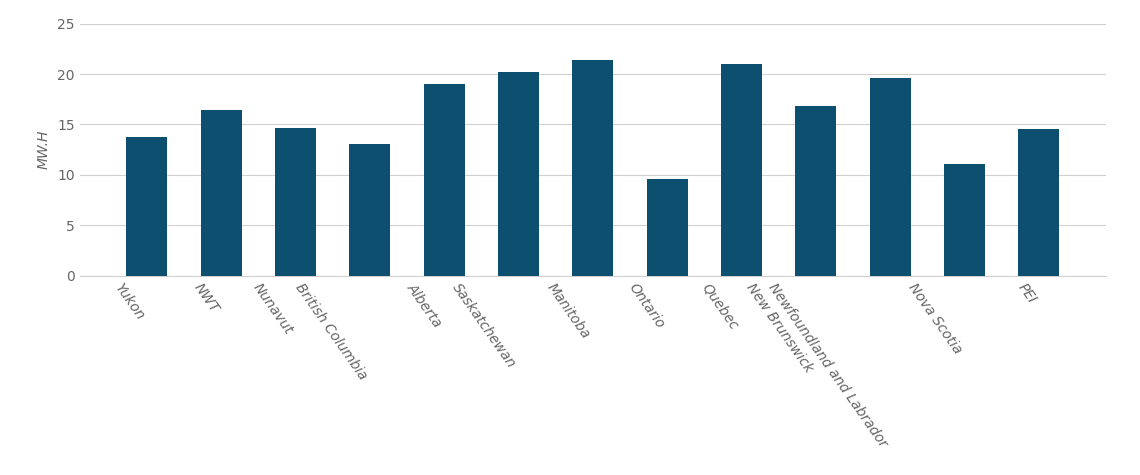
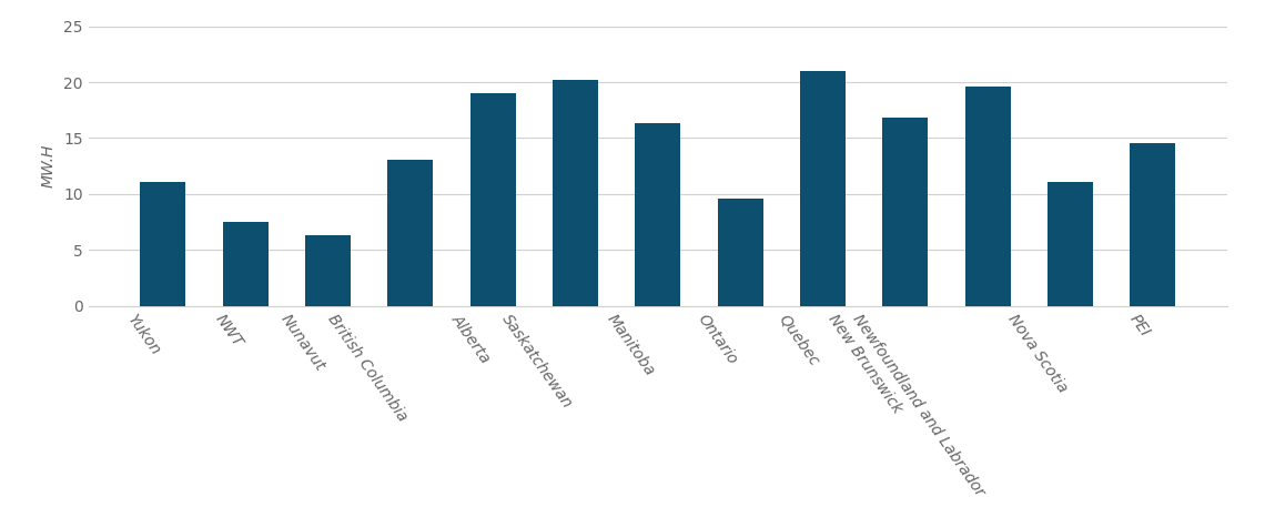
Yukon: 13.8 -> 11.1
NWT: 16.4 -> 7.5
Nunavut: 14.6 -> 6.3
Manitoba: 21.4 -> 16.3
